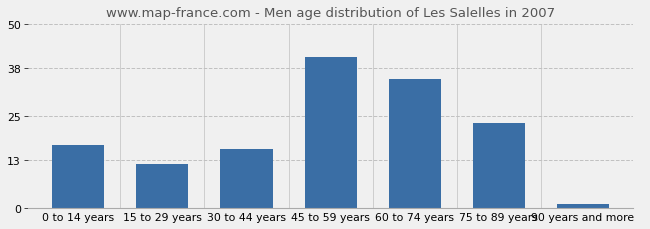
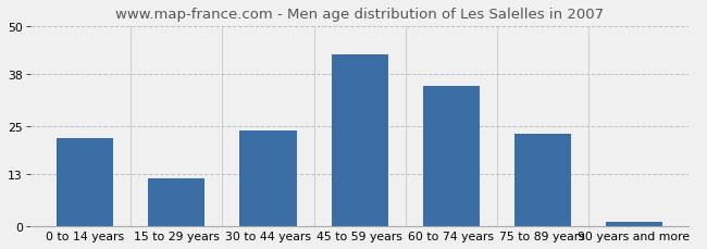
0 to 14 years: 17 -> 22
30 to 44 years: 16 -> 24
45 to 59 years: 41 -> 43
